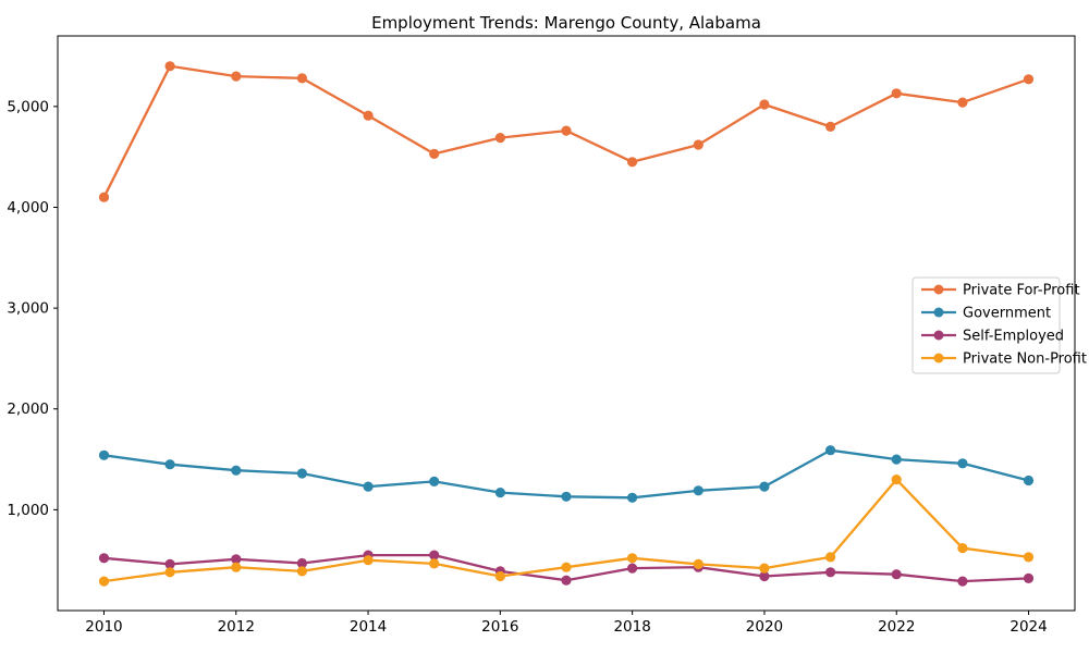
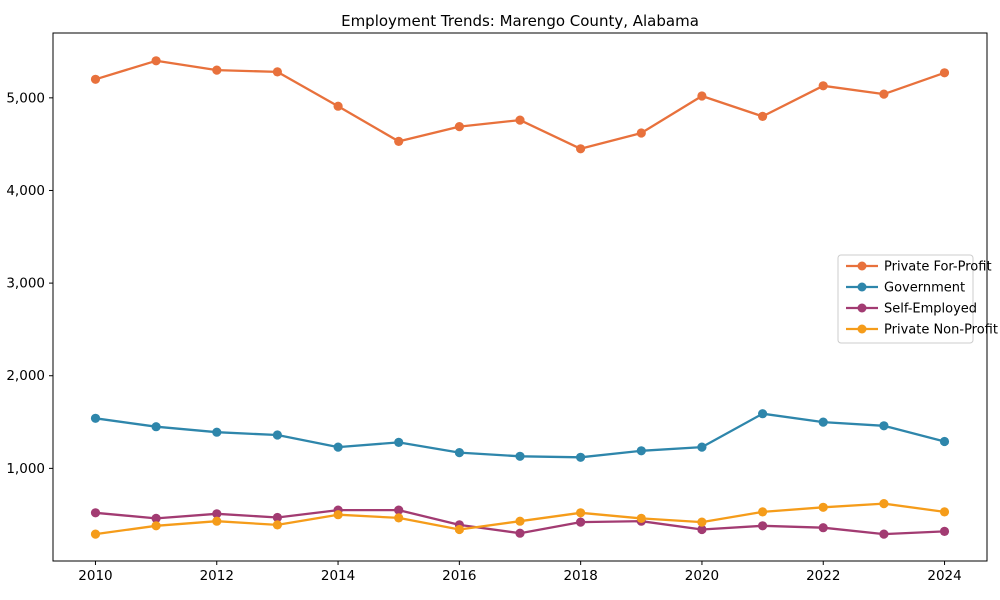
Private For-Profit/2010: 4100 -> 5200
Private Non-Profit/2022: 1300 -> 600
